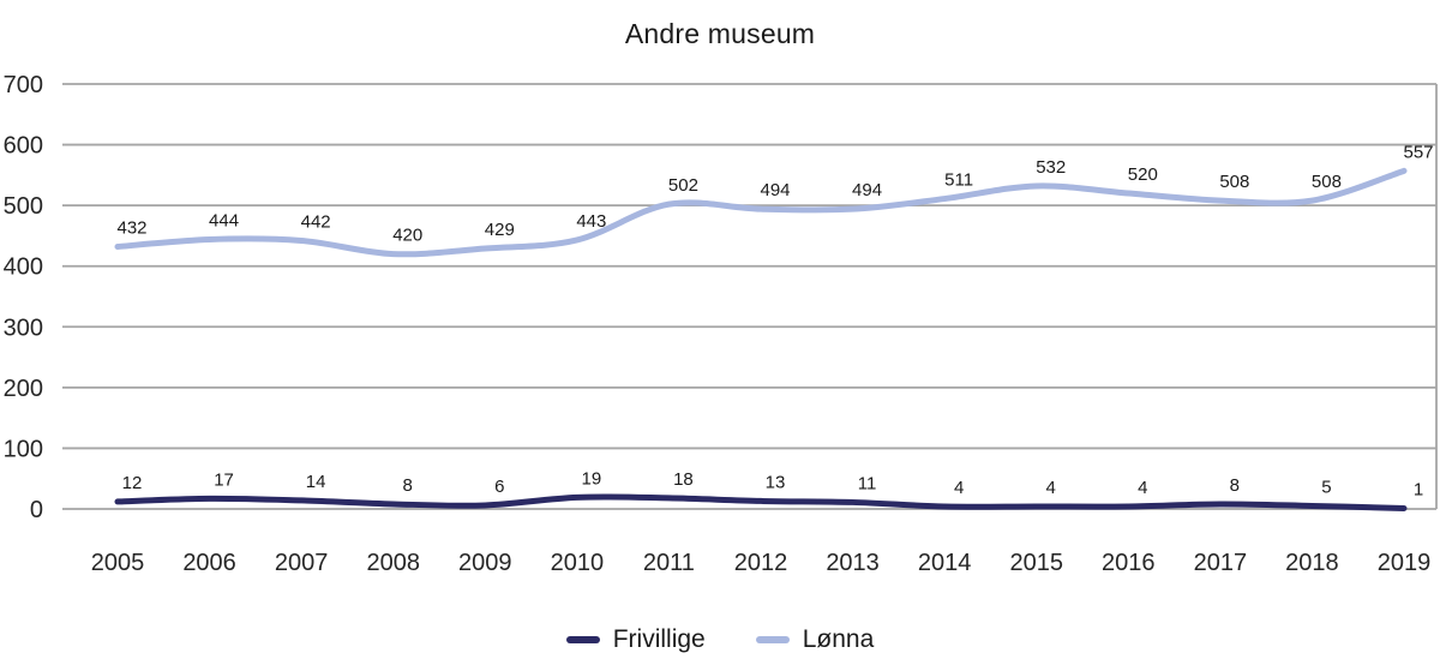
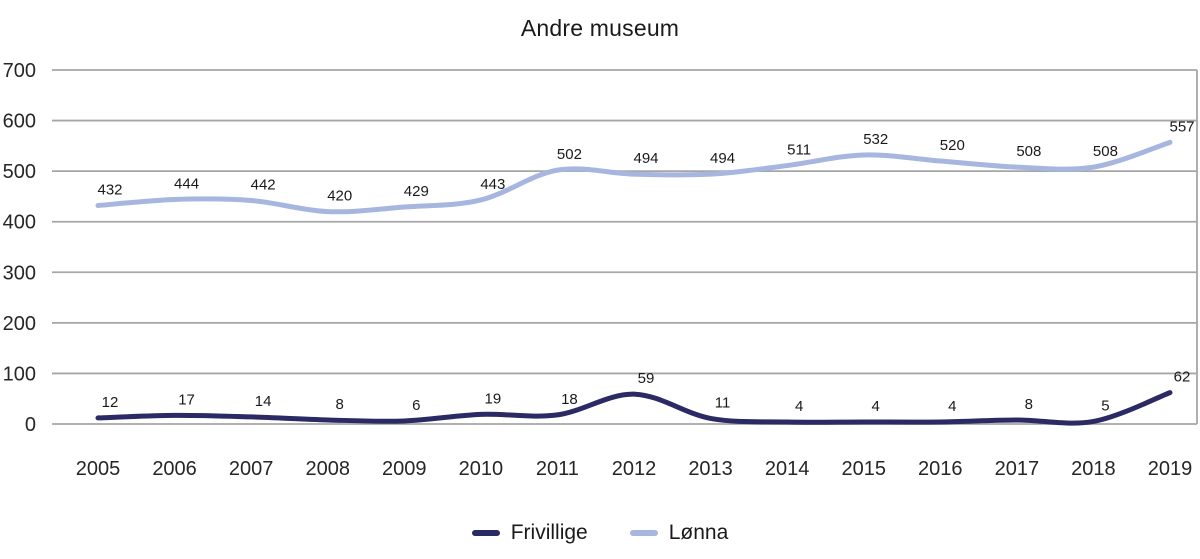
Frivillige/2012: 13 -> 59
Frivillige/2019: 1 -> 62
